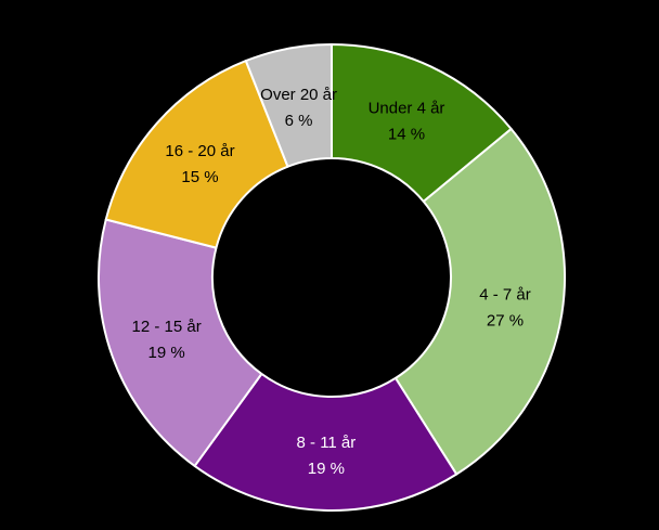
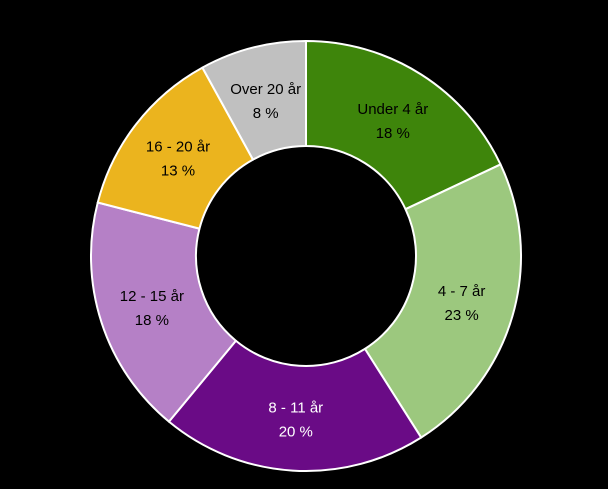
Under 4 år: 14 -> 18
4 - 7 år: 27 -> 23
8 - 11 år: 19 -> 20
12 - 15 år: 19 -> 18
16 - 20 år: 15 -> 13
Over 20 år: 6 -> 8
